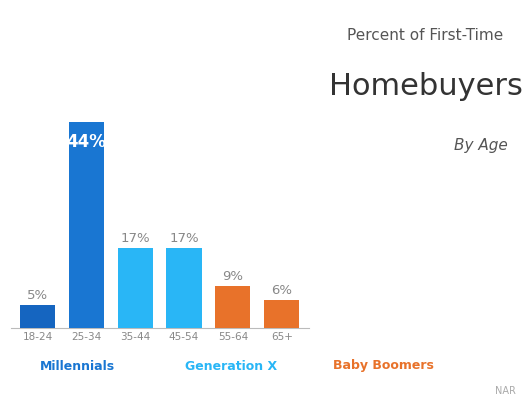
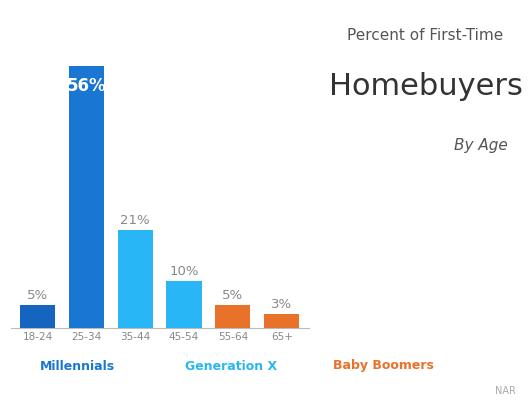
25-34: 44% -> 56%
35-44: 17% -> 21%
45-54: 17% -> 10%
55-64: 9% -> 5%
65+: 6% -> 3%
